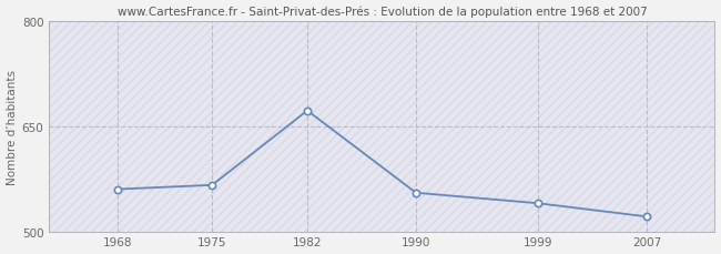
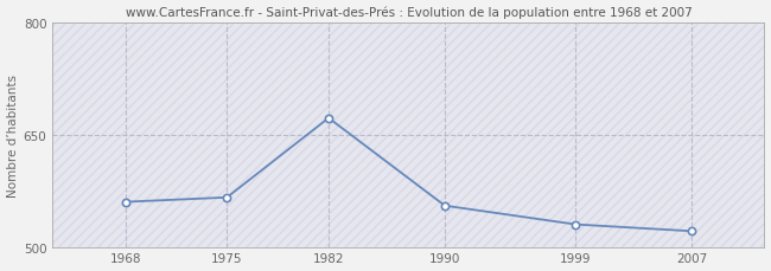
1999: 540 -> 530
